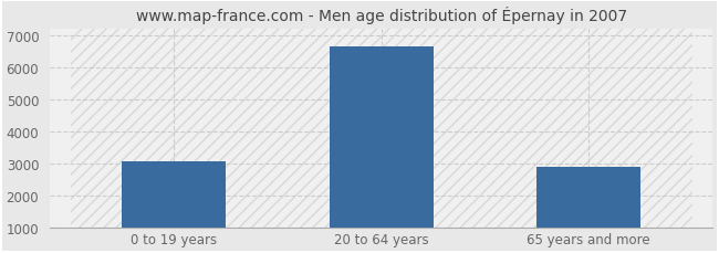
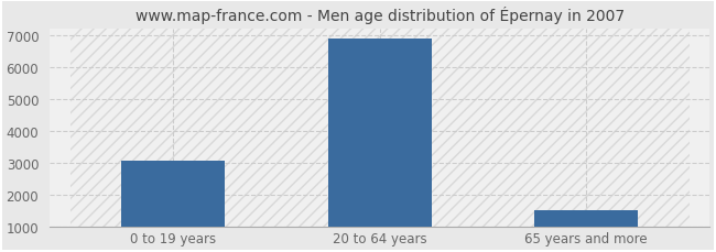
20 to 64 years: 6650 -> 6900
65 years and more: 2900 -> 1500
